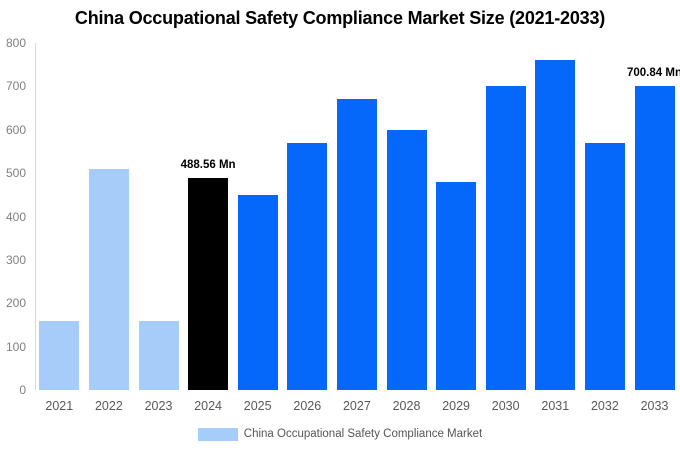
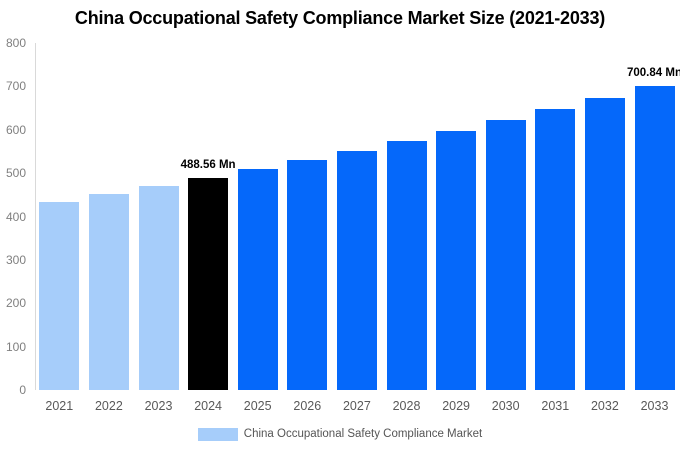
2021: 160 -> 430
2022: 510 -> 450
2023: 160 -> 470
2025: 450 -> 510
2026: 570 -> 530
2027: 670 -> 550
2028: 600 -> 570
2029: 480 -> 600
2030: 700 -> 620
2031: 760 -> 650
2032: 570 -> 670
